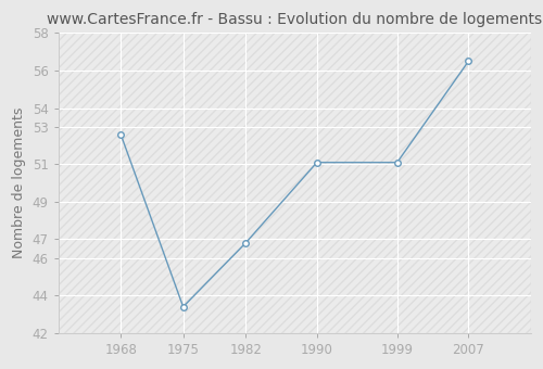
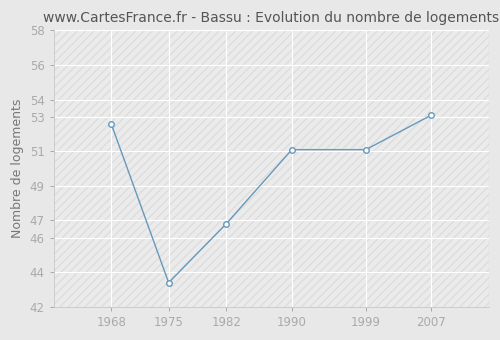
2007: 56.5 -> 53.1
